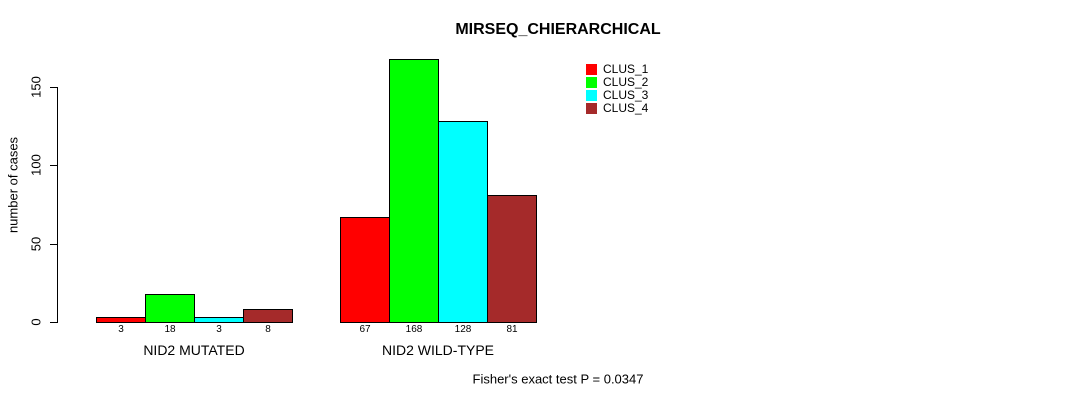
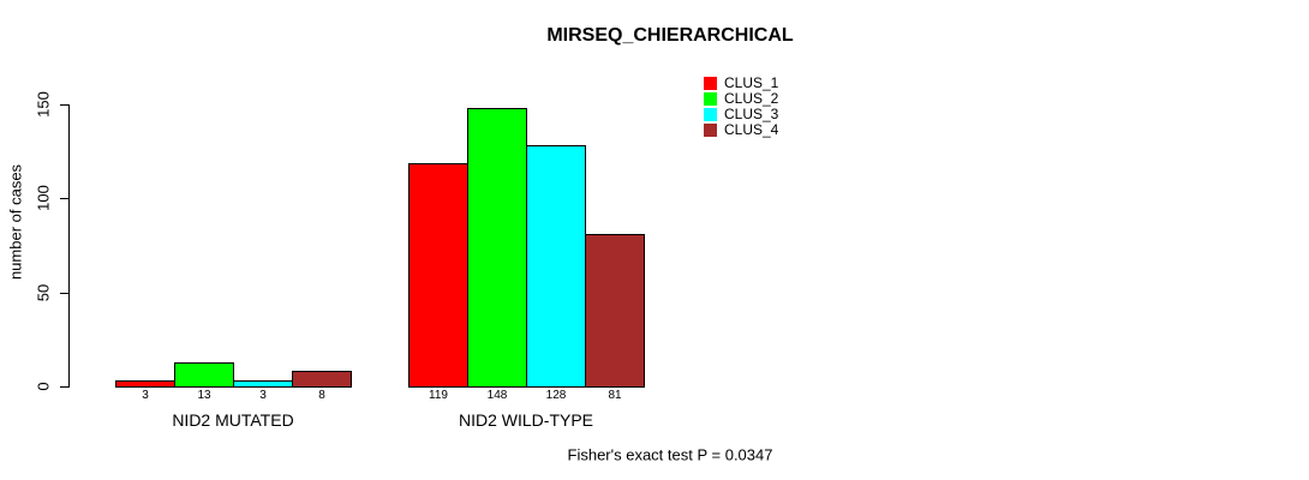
CLUS_2/NID2 MUTATED: 18 -> 13
CLUS_1/NID2 WILD-TYPE: 67 -> 119
CLUS_2/NID2 WILD-TYPE: 168 -> 148
